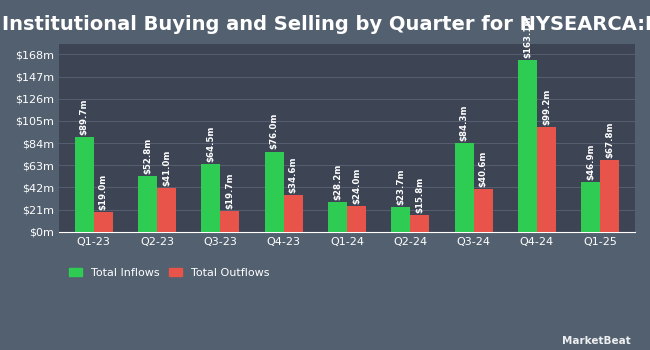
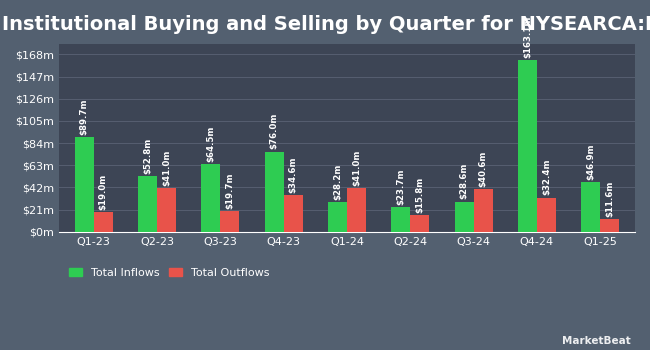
Total Outflows/Q1-24: $24.0m -> $41.0m
Total Inflows/Q3-24: $84.3m -> $28.6m
Total Outflows/Q4-24: $99.2m -> $32.4m
Total Outflows/Q1-25: $67.8m -> $11.6m
